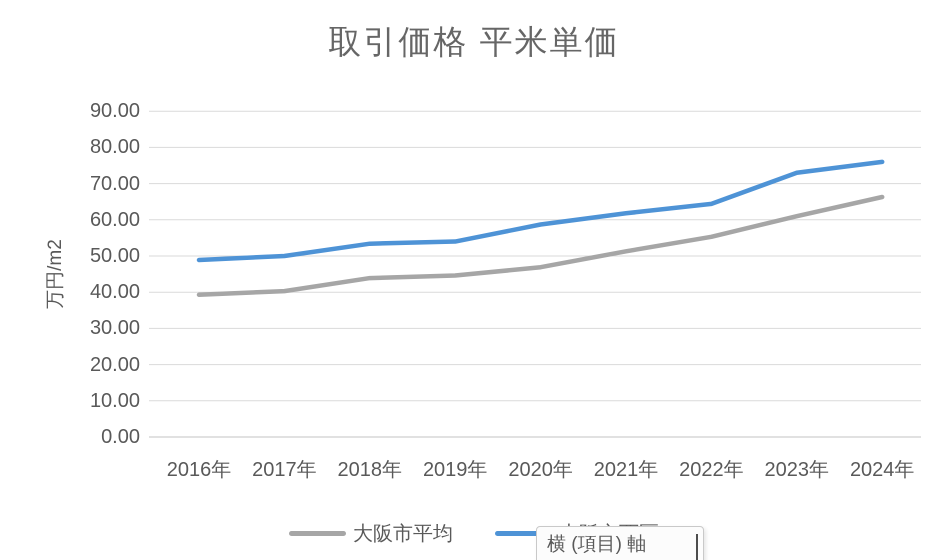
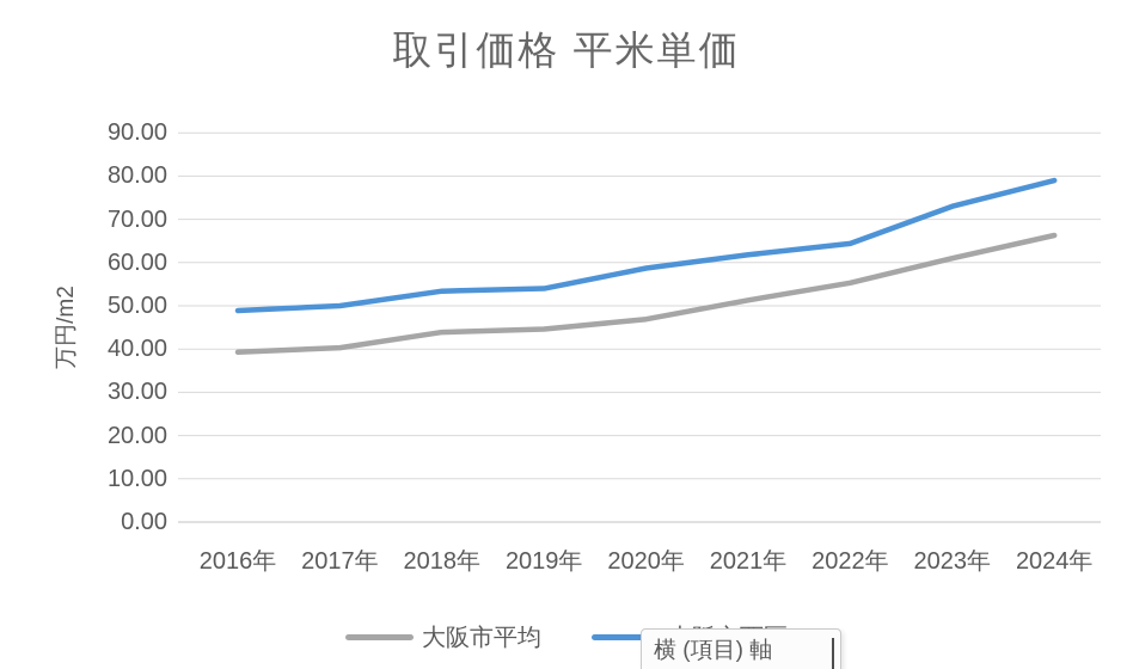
大阪市西区/2024年: 76 -> 79
